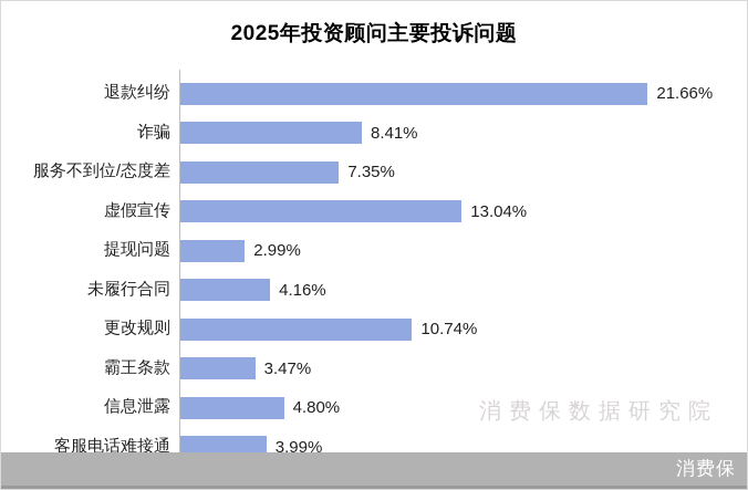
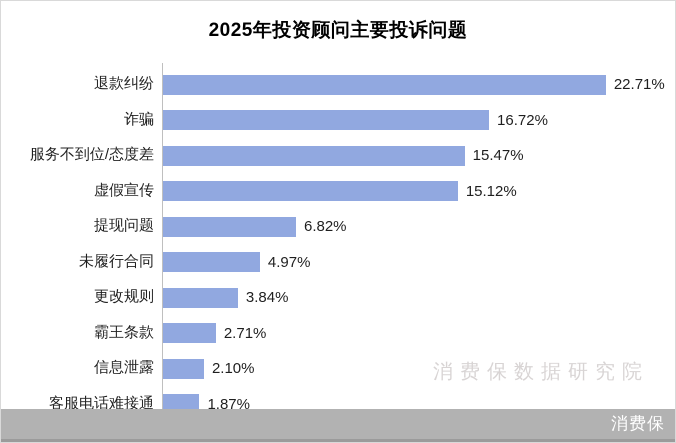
退款纠纷: 21.66% -> 22.71%
诈骗: 8.41% -> 16.72%
服务不到位/态度差: 7.35% -> 15.47%
虚假宣传: 13.04% -> 15.12%
提现问题: 2.99% -> 6.82%
未履行合同: 4.16% -> 4.97%
更改规则: 10.74% -> 3.84%
霸王条款: 3.47% -> 2.71%
信息泄露: 4.80% -> 2.10%
客服电话难接通: 3.99% -> 1.87%
